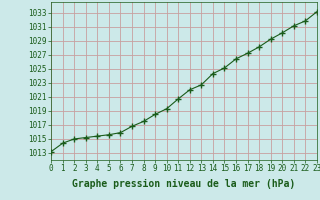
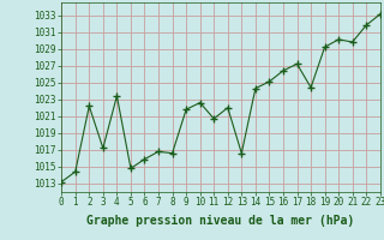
2: 1015.0 -> 1022.2
3: 1015.2 -> 1017.2
4: 1015.4 -> 1023.4
5: 1015.6 -> 1014.8
8: 1017.5 -> 1016.6
9: 1018.5 -> 1021.8
10: 1019.3 -> 1022.6
13: 1022.7 -> 1016.6
18: 1028.1 -> 1024.4
21: 1031.1 -> 1029.8
